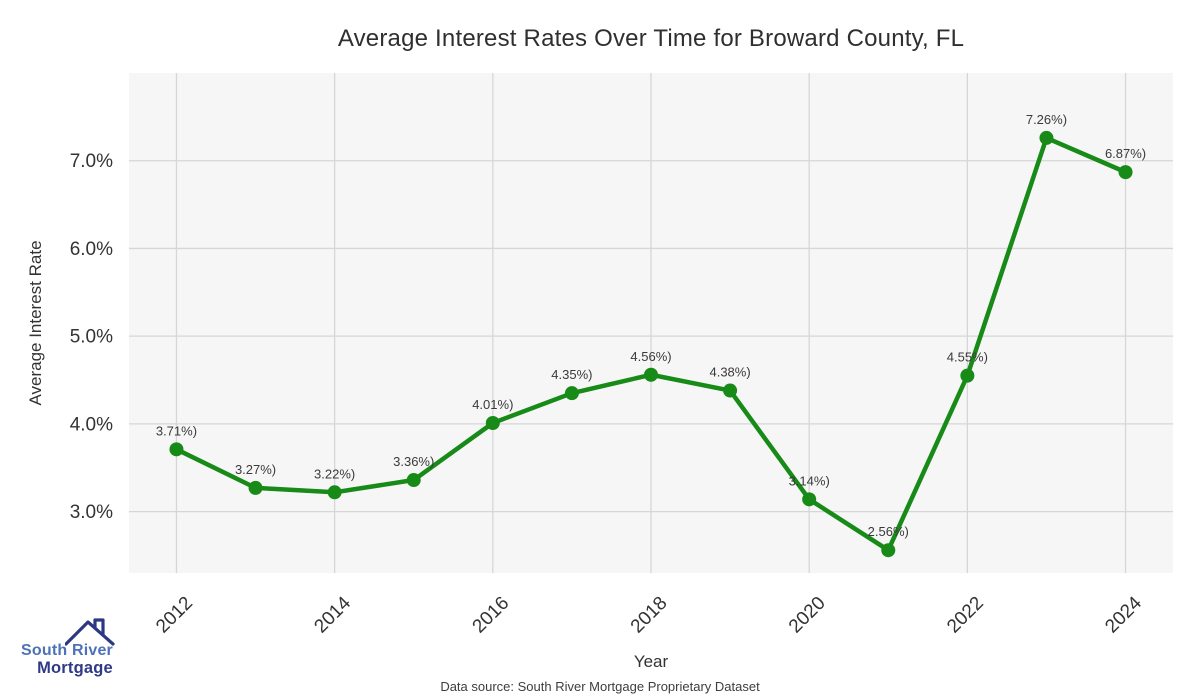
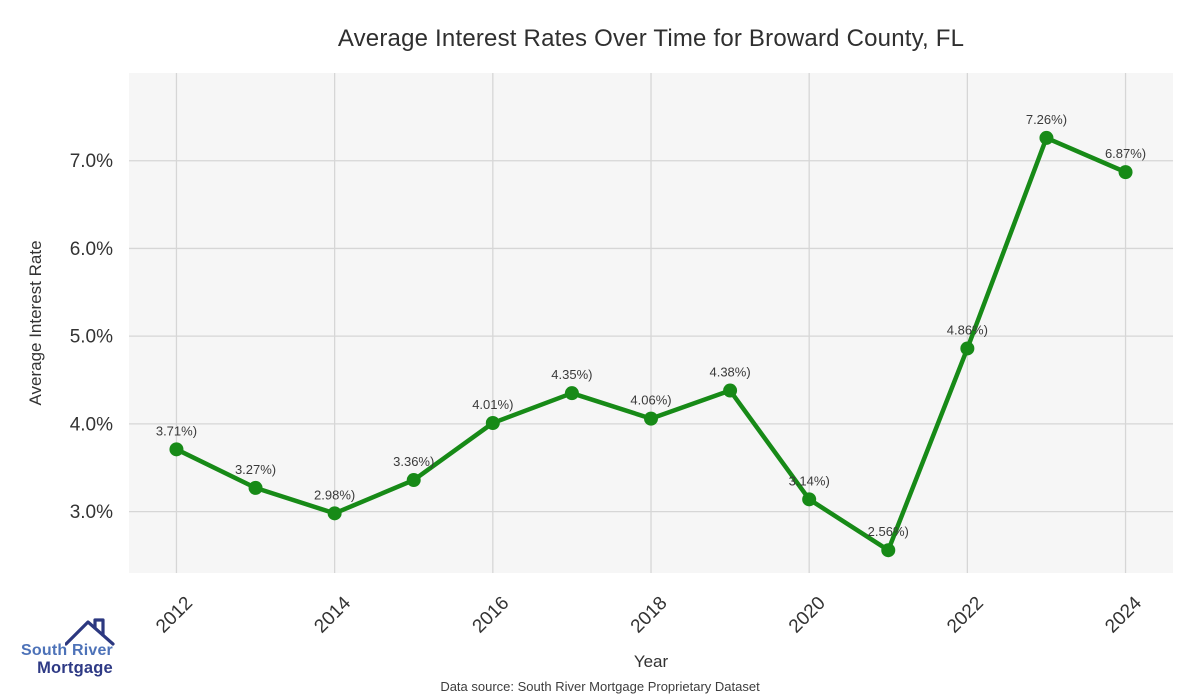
2014: 3.22% -> 2.98%
2018: 4.56% -> 4.06%
2022: 4.55% -> 4.86%
